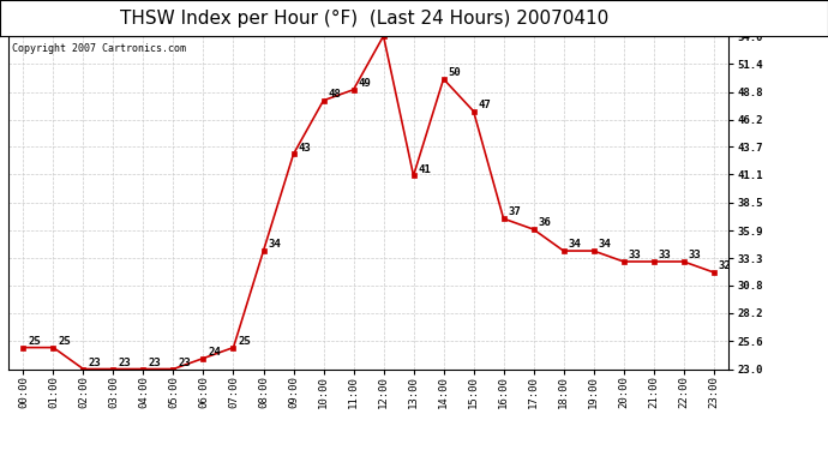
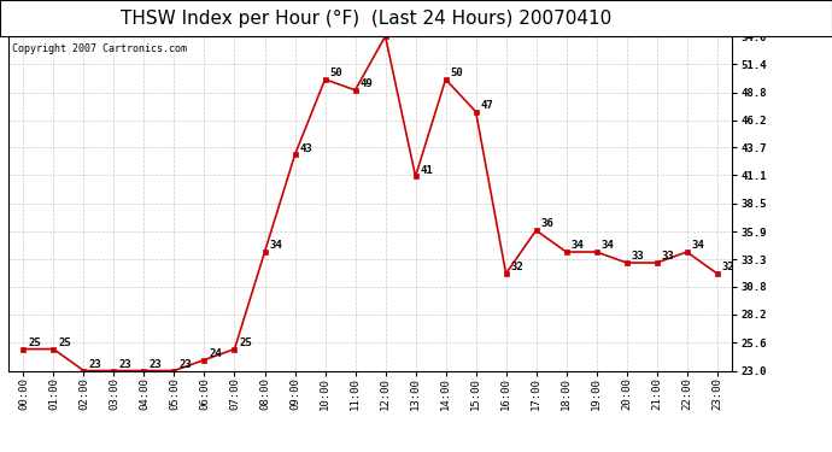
10:00: 48 -> 50
16:00: 37 -> 32
22:00: 33 -> 34
